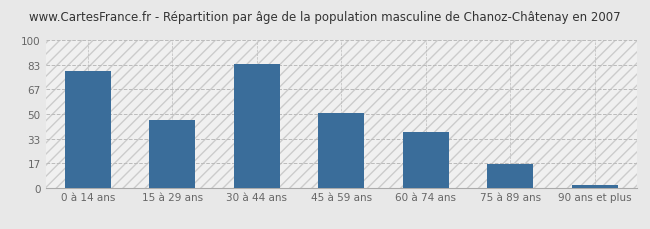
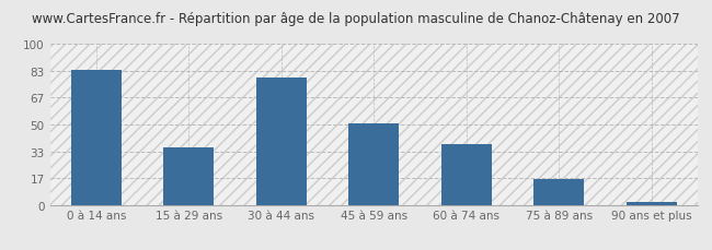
0 à 14 ans: 79 -> 84
15 à 29 ans: 46 -> 36
30 à 44 ans: 84 -> 79
